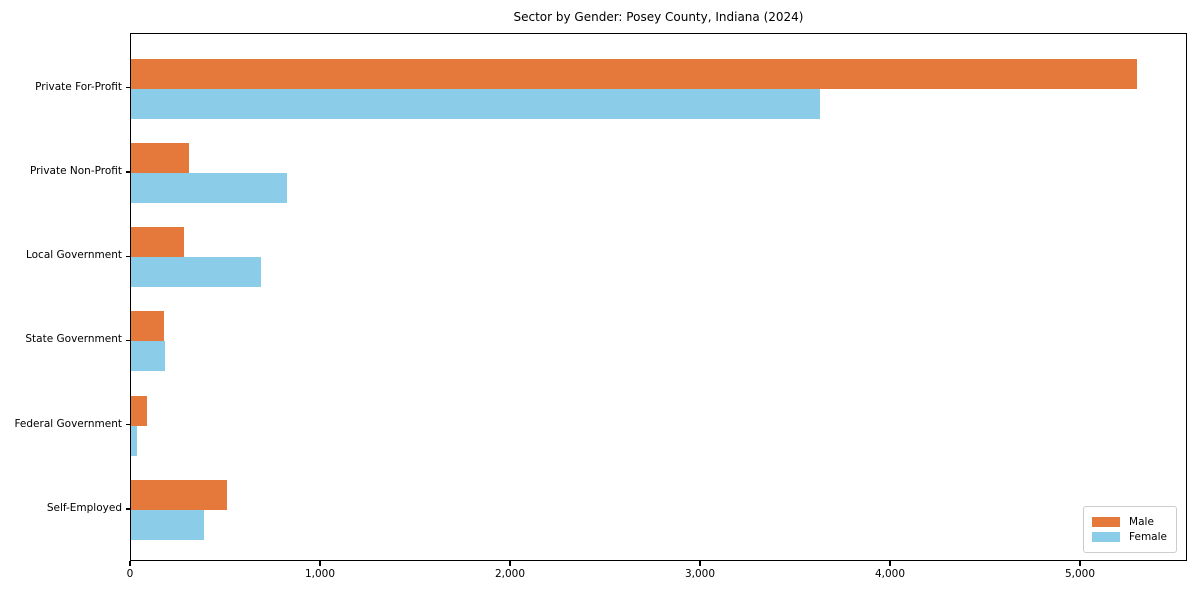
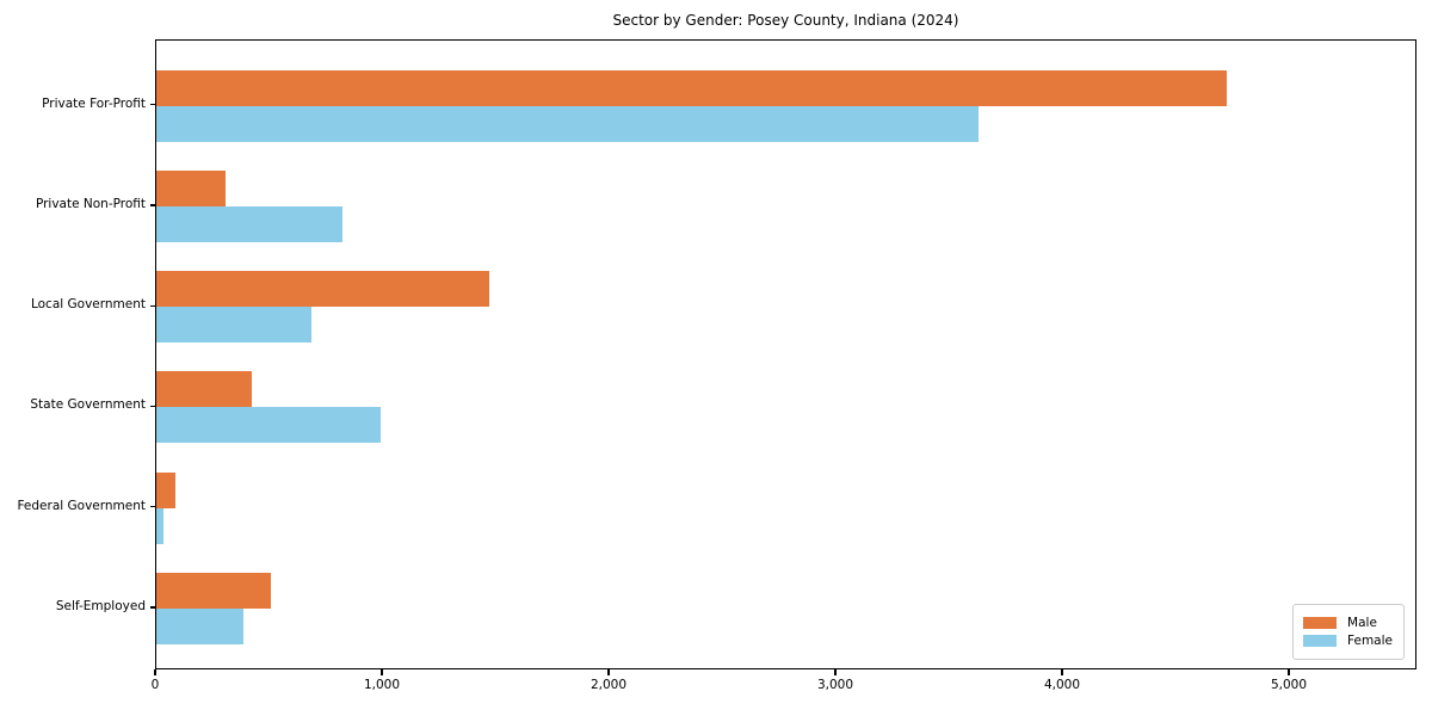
Male/Private For-Profit: 5300 -> 4720
Male/Local Government: 280 -> 1470
Male/State Government: 180 -> 420
Female/State Government: 180 -> 990
